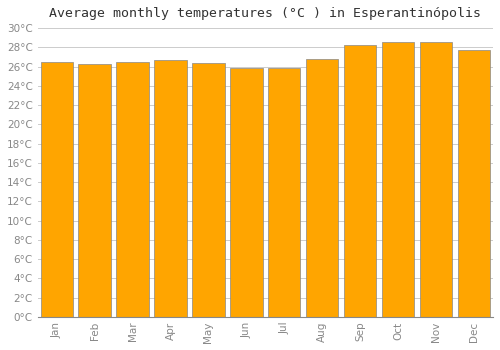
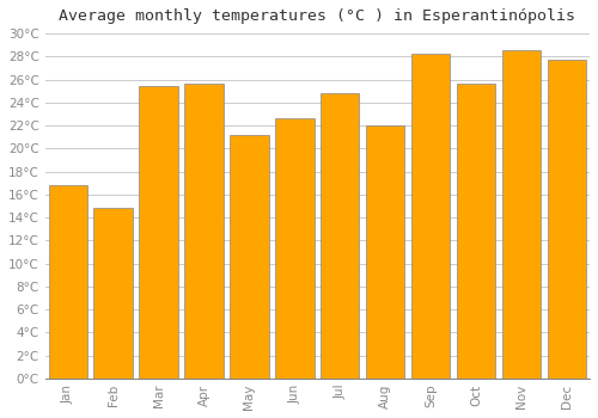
Jan: 26.5°C -> 16.8°C
Feb: 26.3°C -> 14.8°C
Mar: 26.5°C -> 25.4°C
Apr: 26.7°C -> 25.6°C
May: 26.4°C -> 21.2°C
Jun: 25.9°C -> 22.6°C
Jul: 25.9°C -> 24.8°C
Aug: 26.8°C -> 22.0°C
Oct: 28.6°C -> 25.6°C
